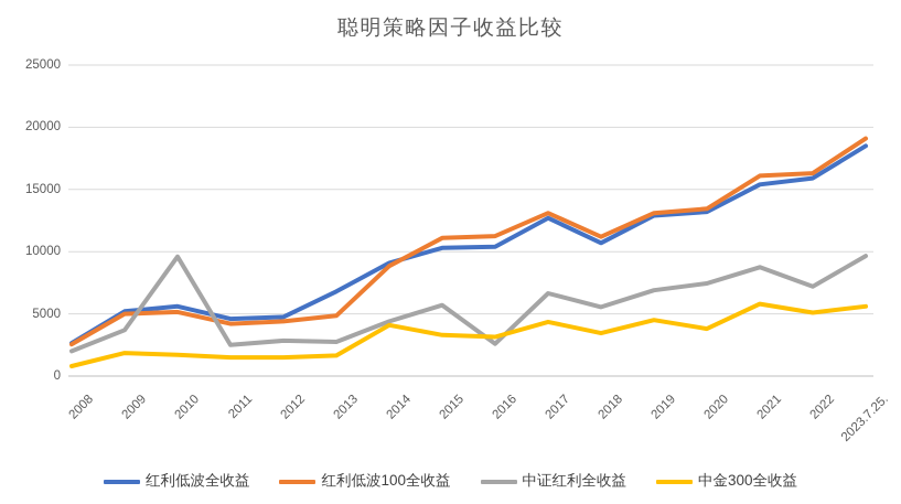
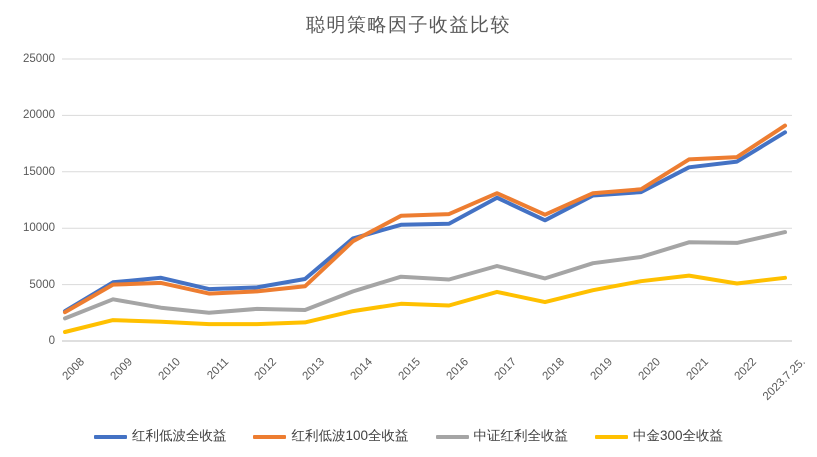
中证红利全收益/2010: 9600 -> 3000
红利低波全收益/2013: 6800 -> 5500
中金300全收益/2014: 4100 -> 2600
中证红利全收益/2016: 2600 -> 5400
中金300全收益/2020: 3800 -> 5300
中证红利全收益/2022: 7200 -> 8700
